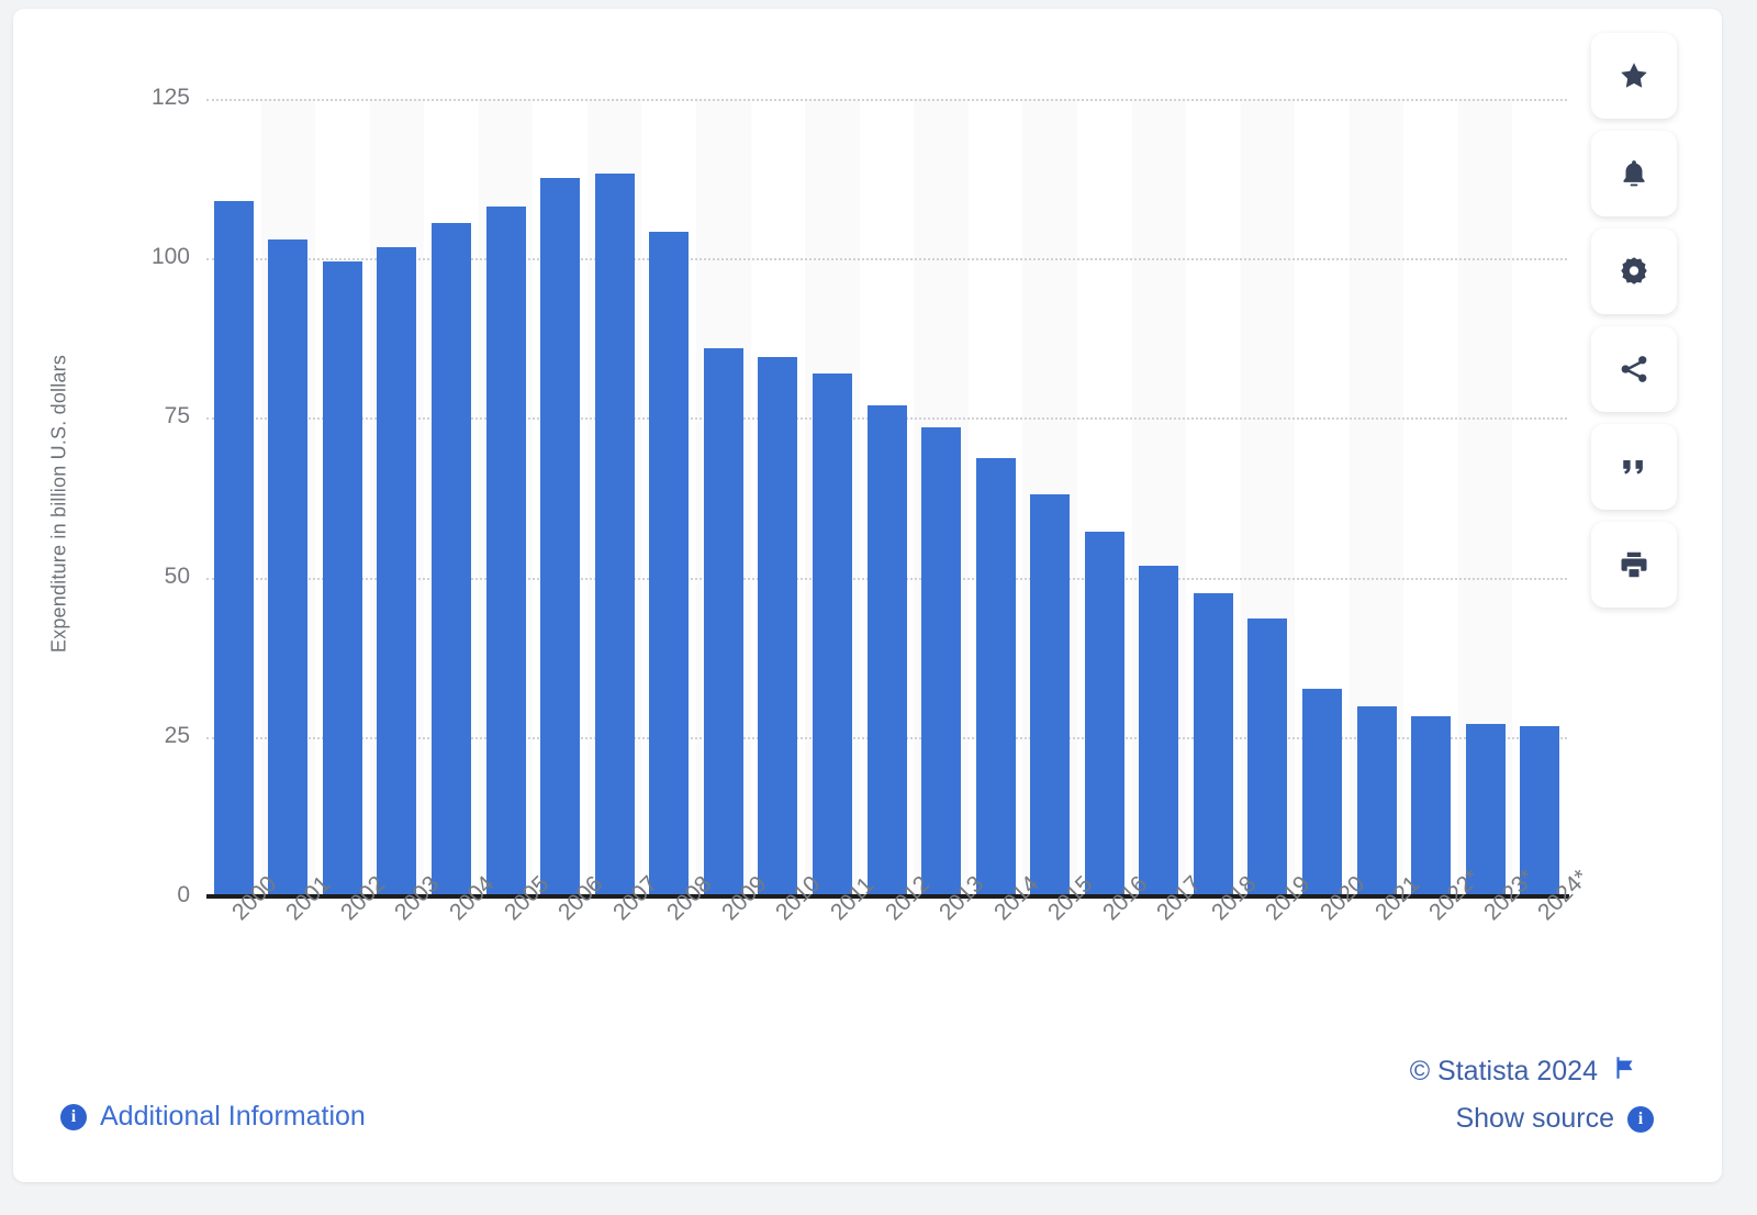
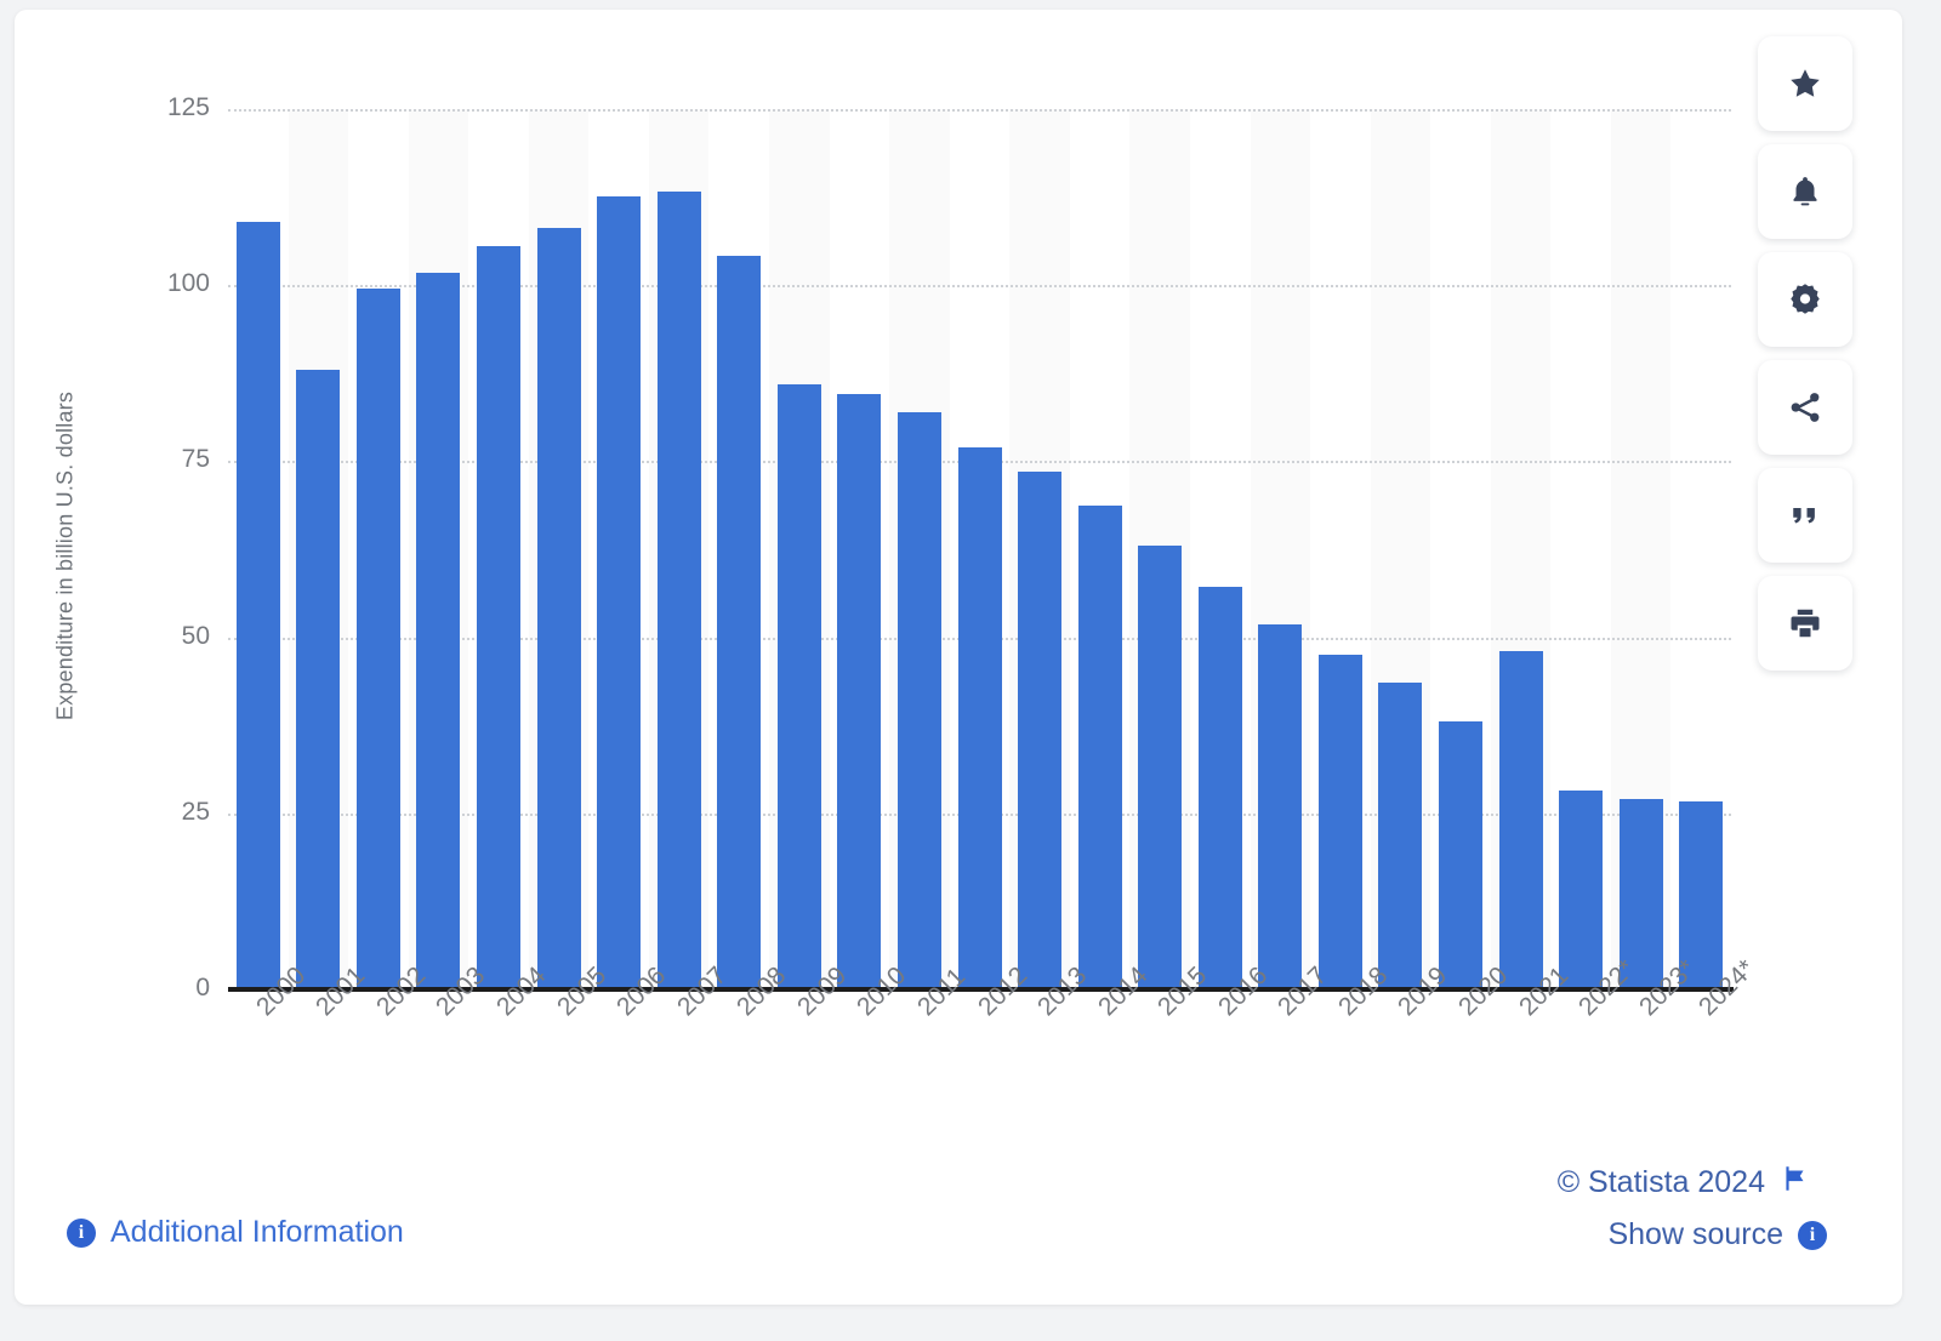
2001: 103 -> 88
2020: 32 -> 38
2021: 30 -> 48
